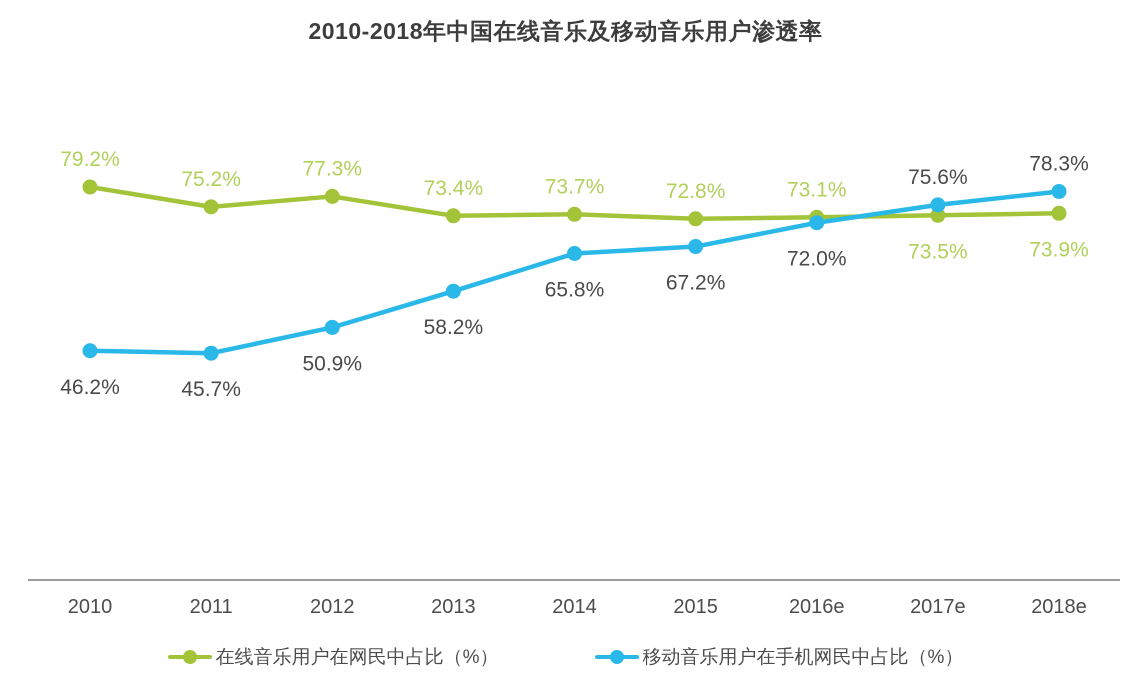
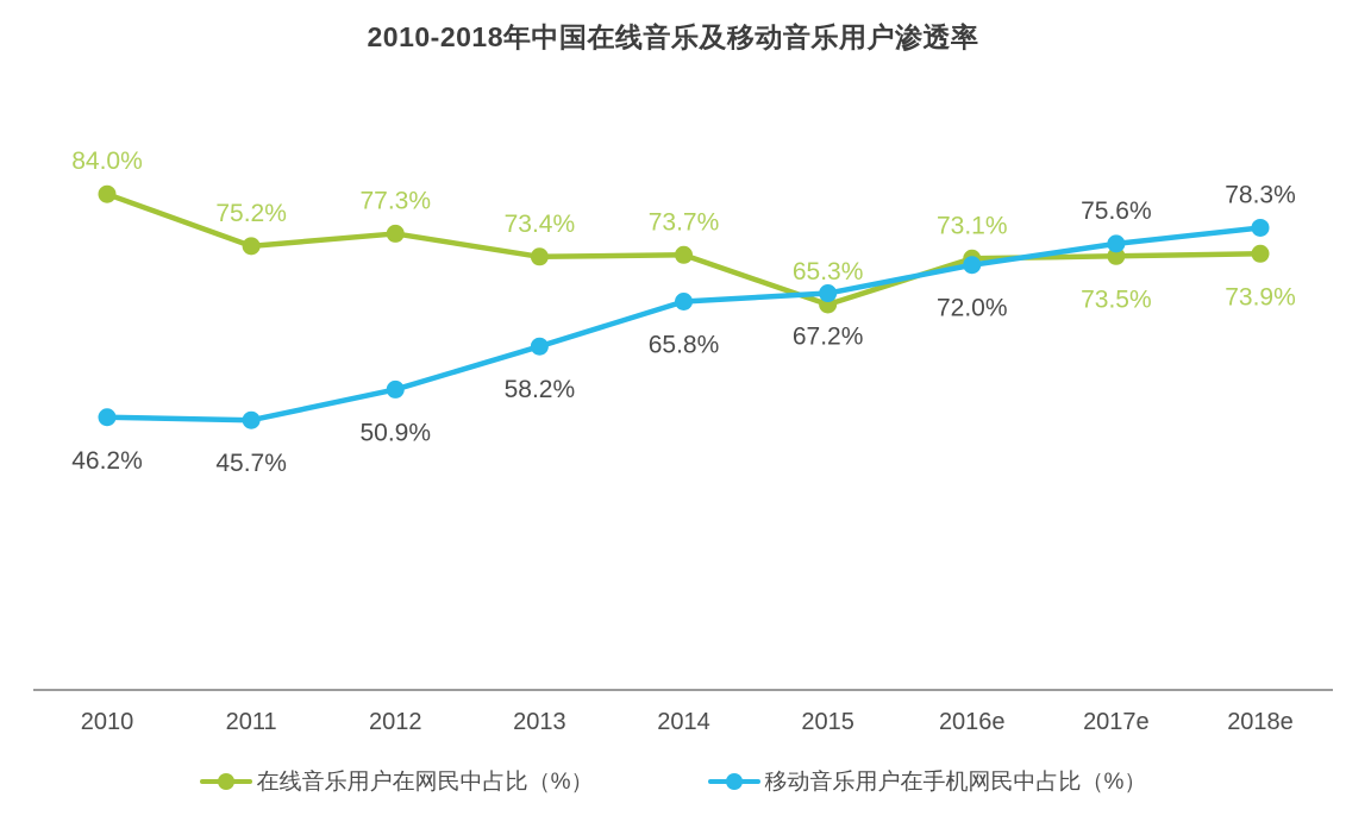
在线音乐用户在网民中占比（%）/2010: 79.2% -> 84.0%
在线音乐用户在网民中占比（%）/2015: 72.8% -> 65.3%
